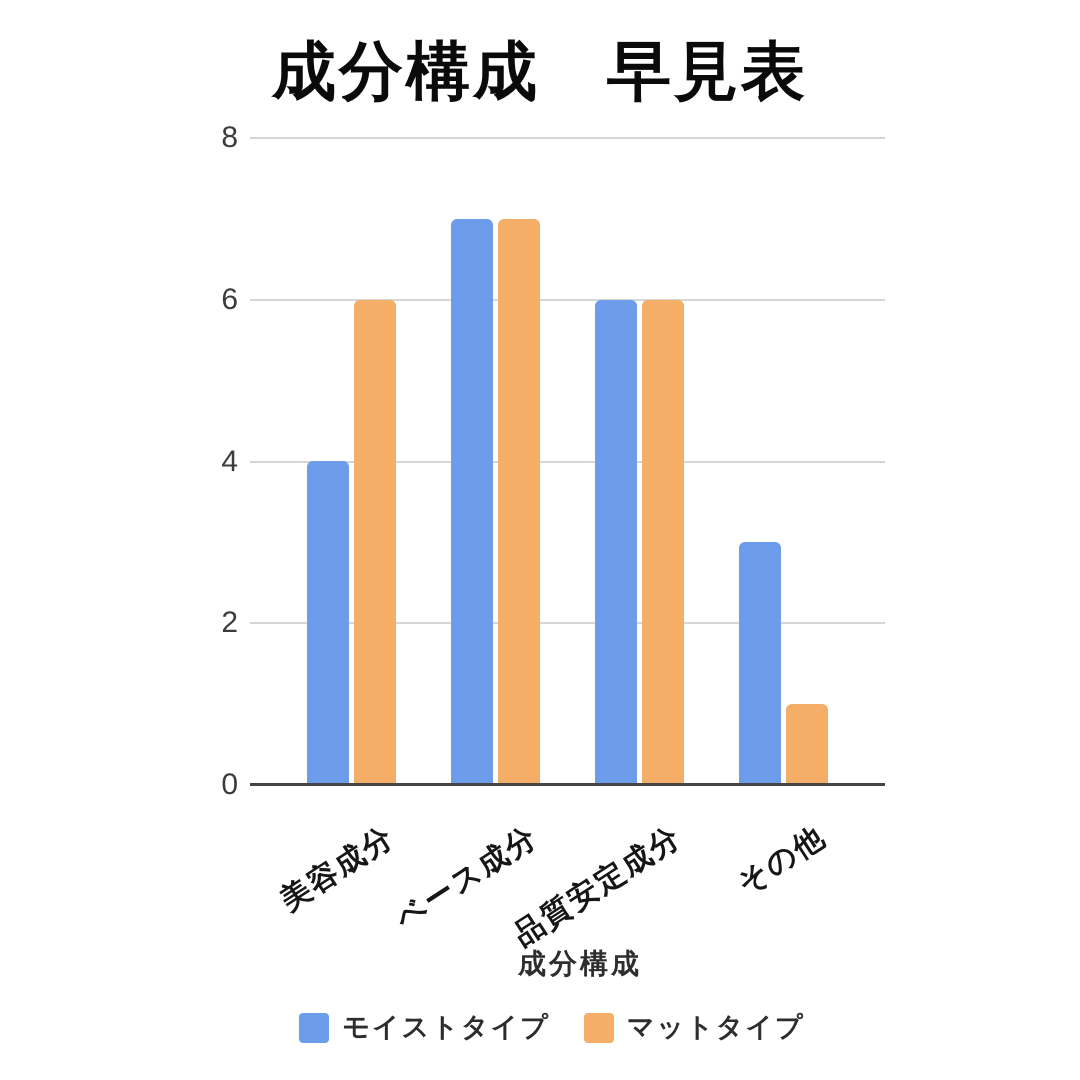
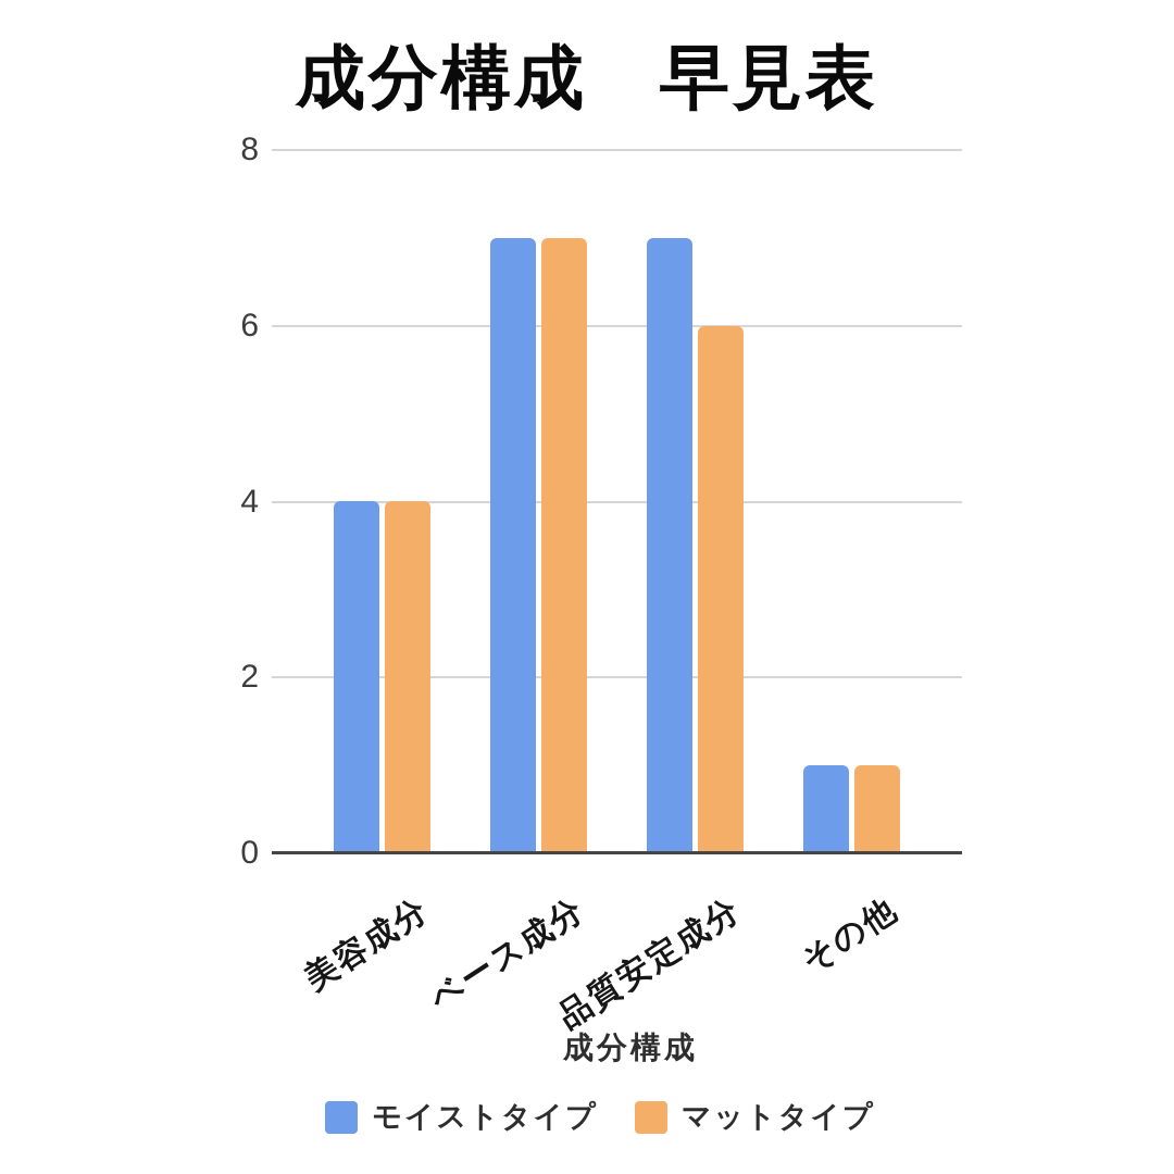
マットタイプ/美容成分: 6 -> 4
モイストタイプ/品質安定成分: 6 -> 7
モイストタイプ/その他: 3 -> 1
